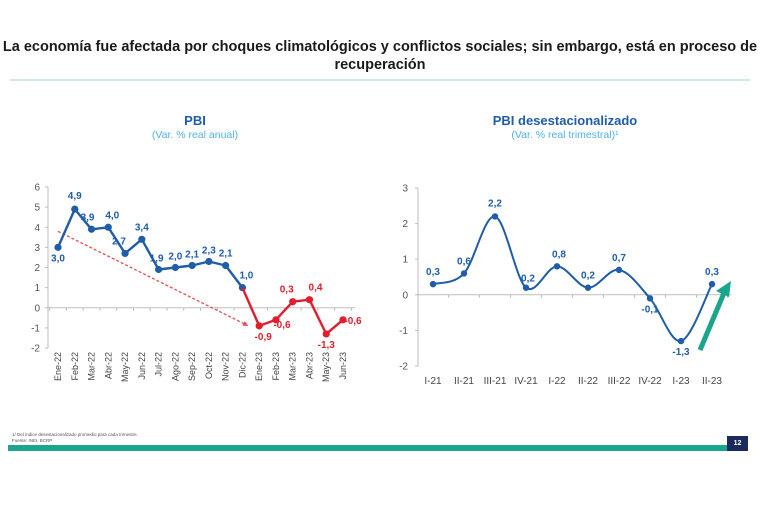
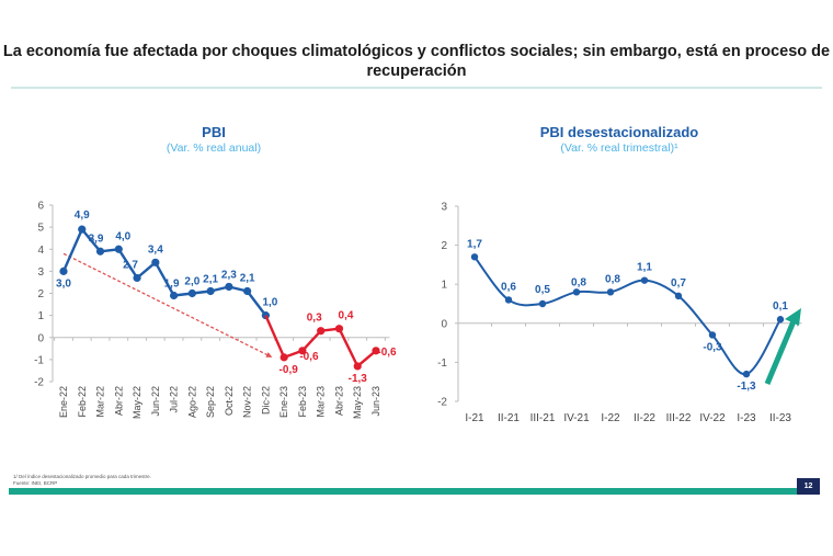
PBI desestacionalizado/I-21: 0,3 -> 1,7
PBI desestacionalizado/III-21: 2,2 -> 0,5
PBI desestacionalizado/IV-21: 0,2 -> 0,8
PBI desestacionalizado/II-22: 0,2 -> 1,1
PBI desestacionalizado/IV-22: -0,1 -> -0,3
PBI desestacionalizado/II-23: 0,3 -> 0,1
